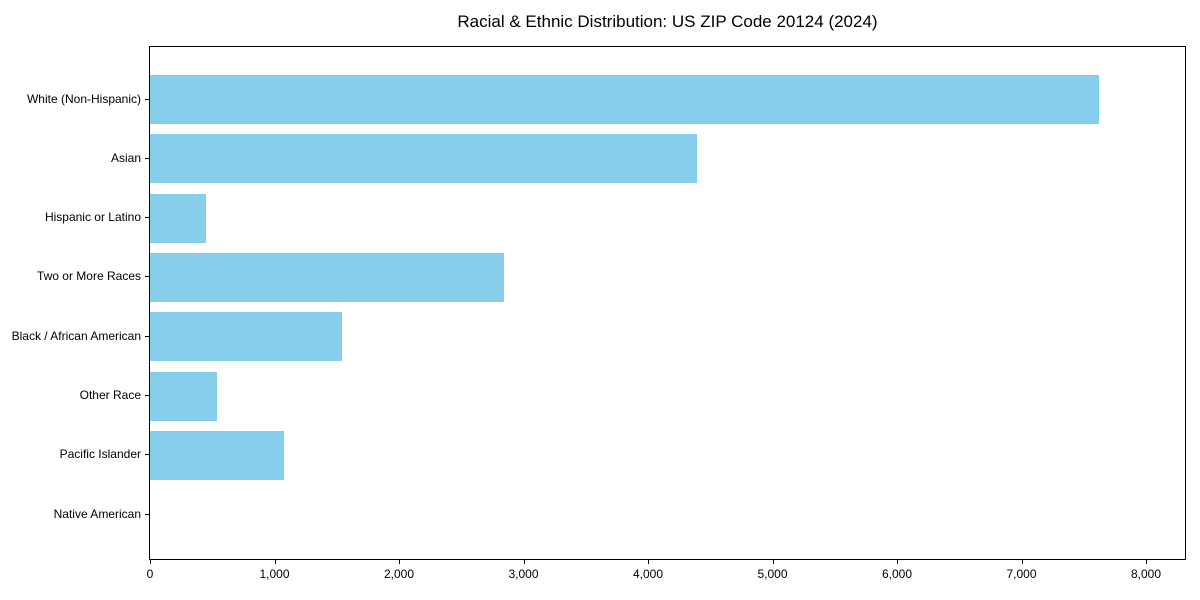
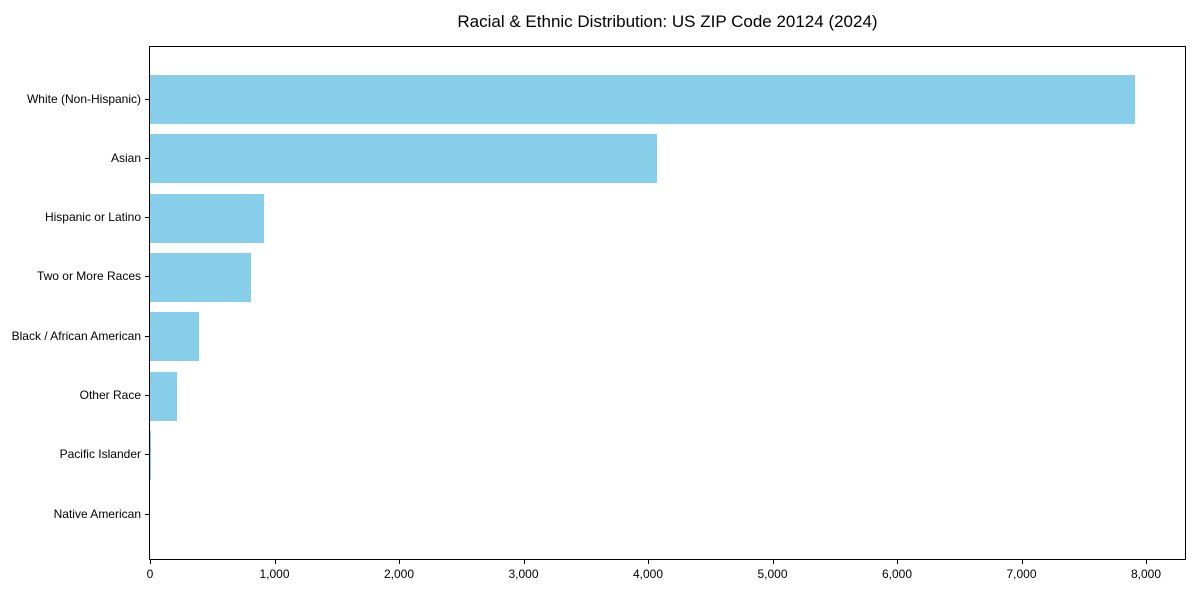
White (Non-Hispanic): 7620 -> 7920
Asian: 4390 -> 4070
Hispanic or Latino: 450 -> 920
Two or More Races: 2840 -> 810
Black / African American: 1540 -> 400
Other Race: 540 -> 220
Pacific Islander: 1080 -> 10
